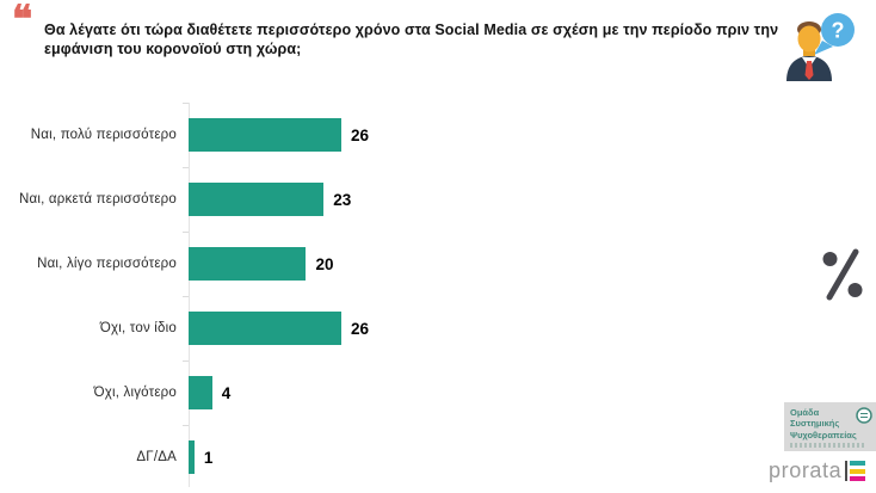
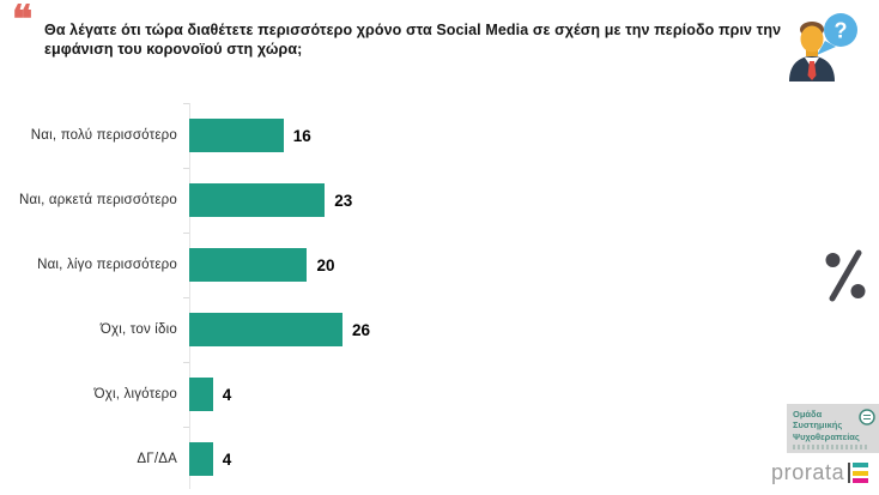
Ναι, πολύ περισσότερο: 26 -> 16
ΔΓ/ΔΑ: 1 -> 4
